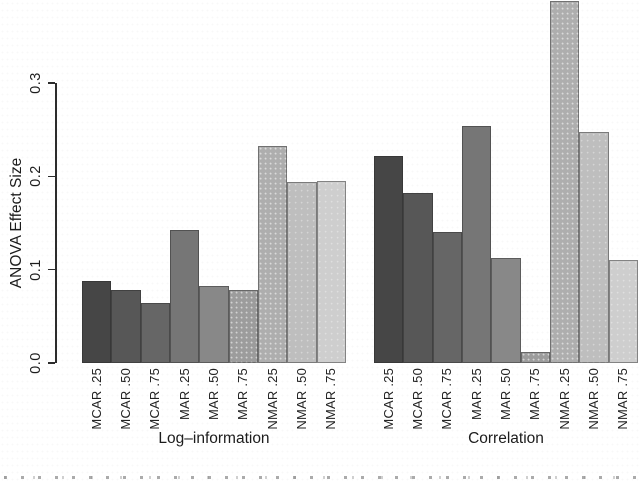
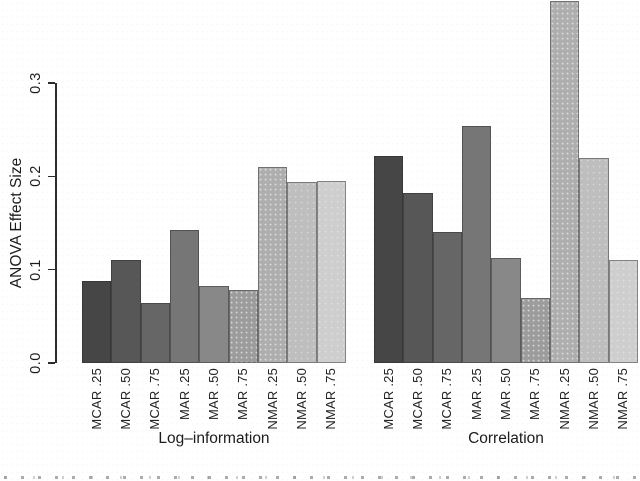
Log–information/MCAR .50: 0.08 -> 0.11
Correlation/MAR .75: 0.01 -> 0.07
Log–information/NMAR .25: 0.23 -> 0.21
Correlation/NMAR .50: 0.25 -> 0.22
